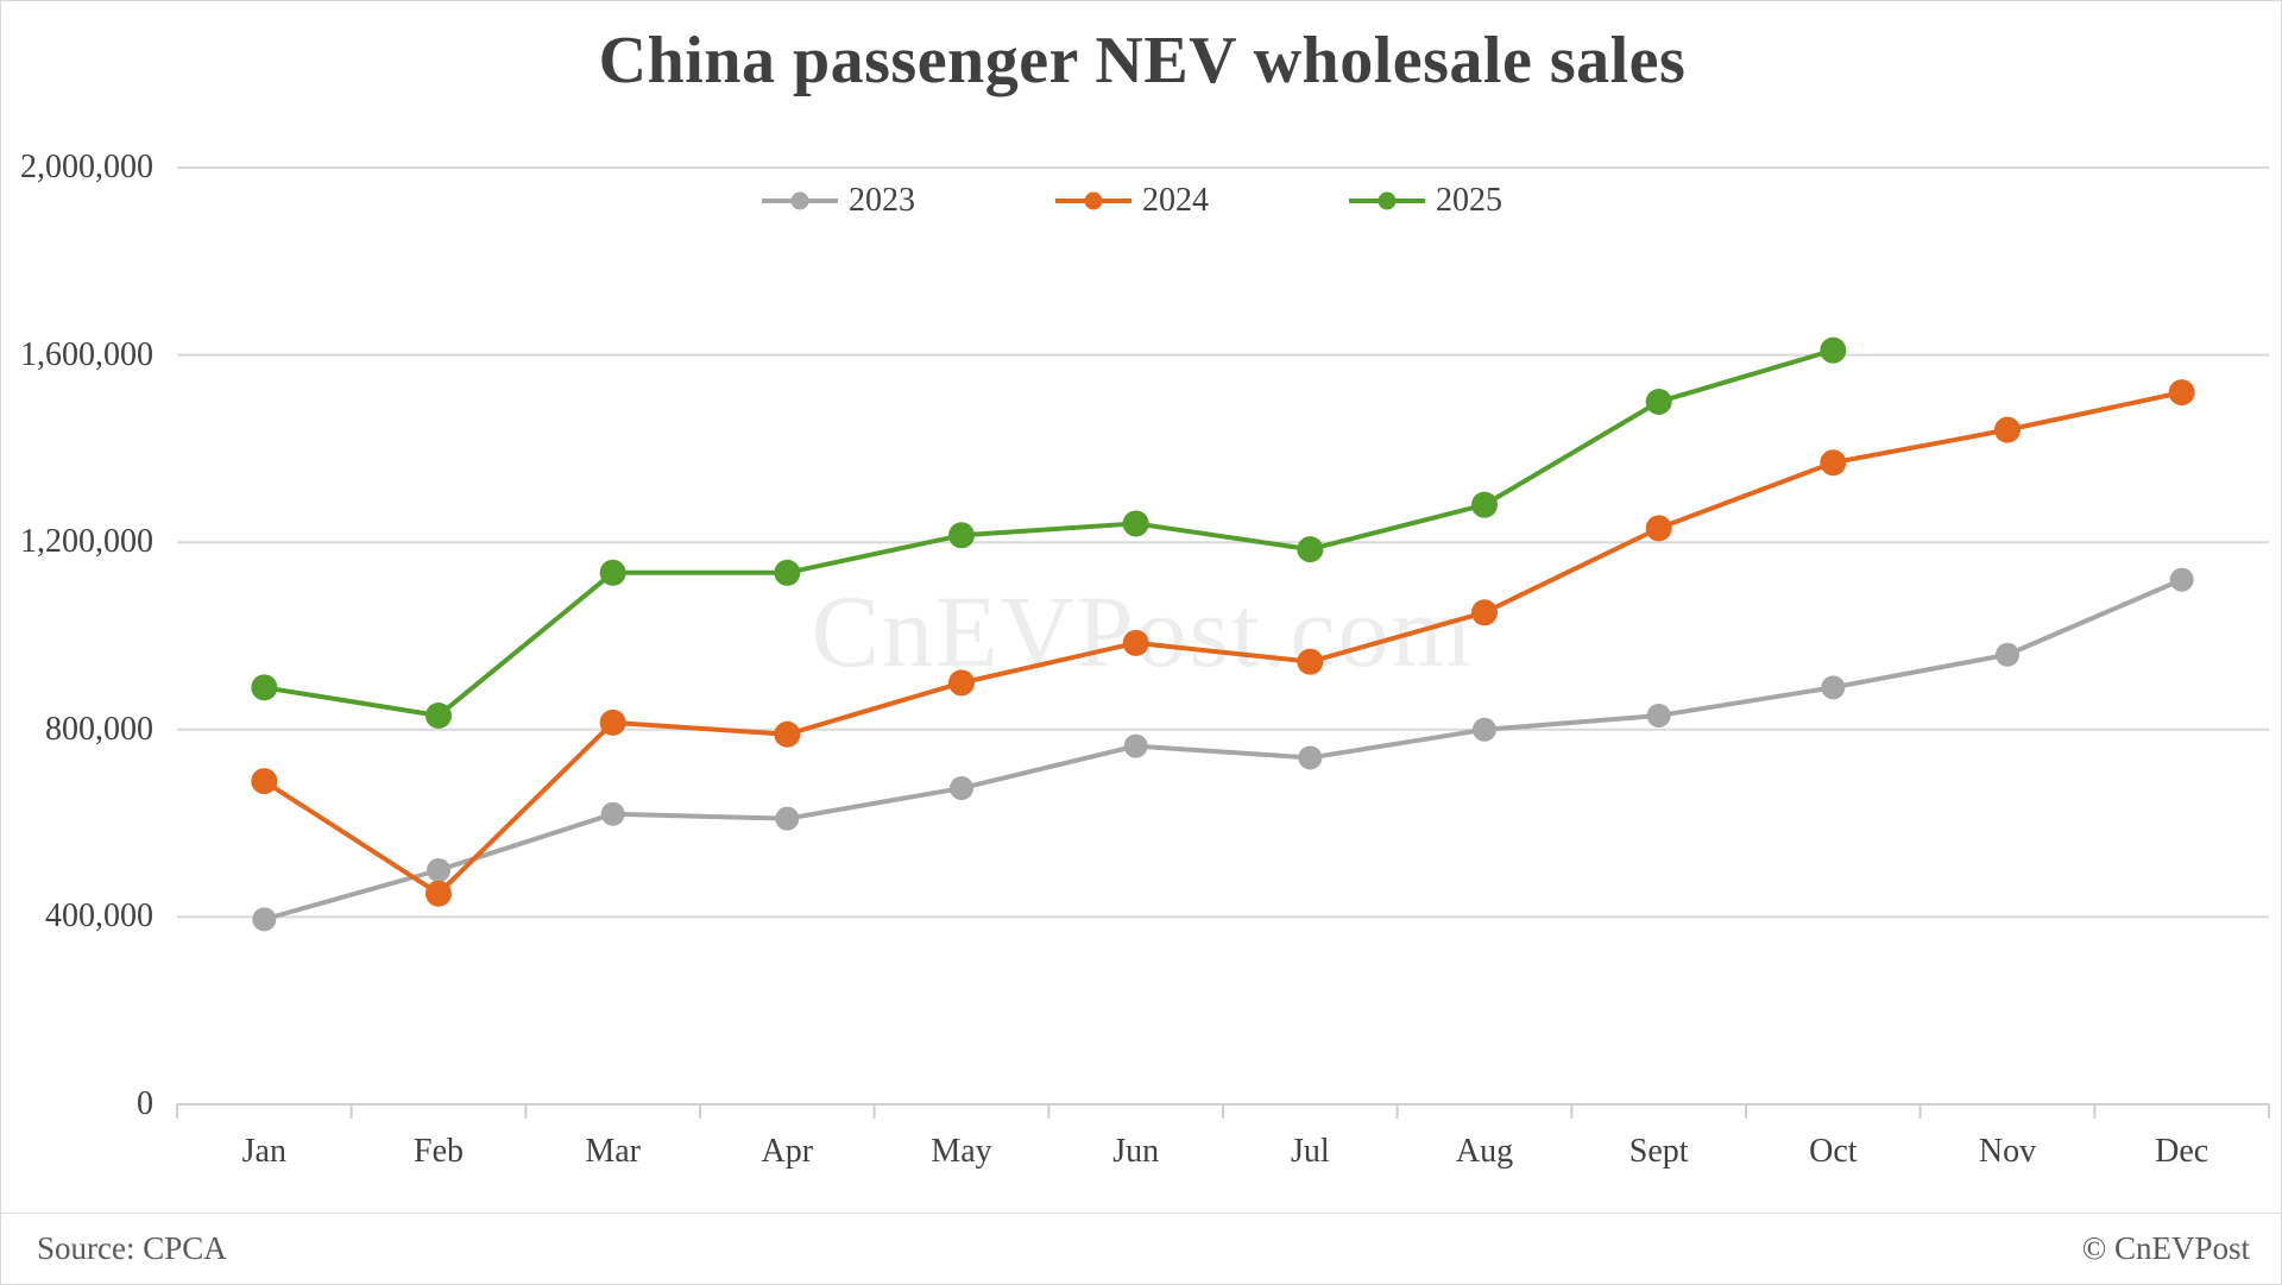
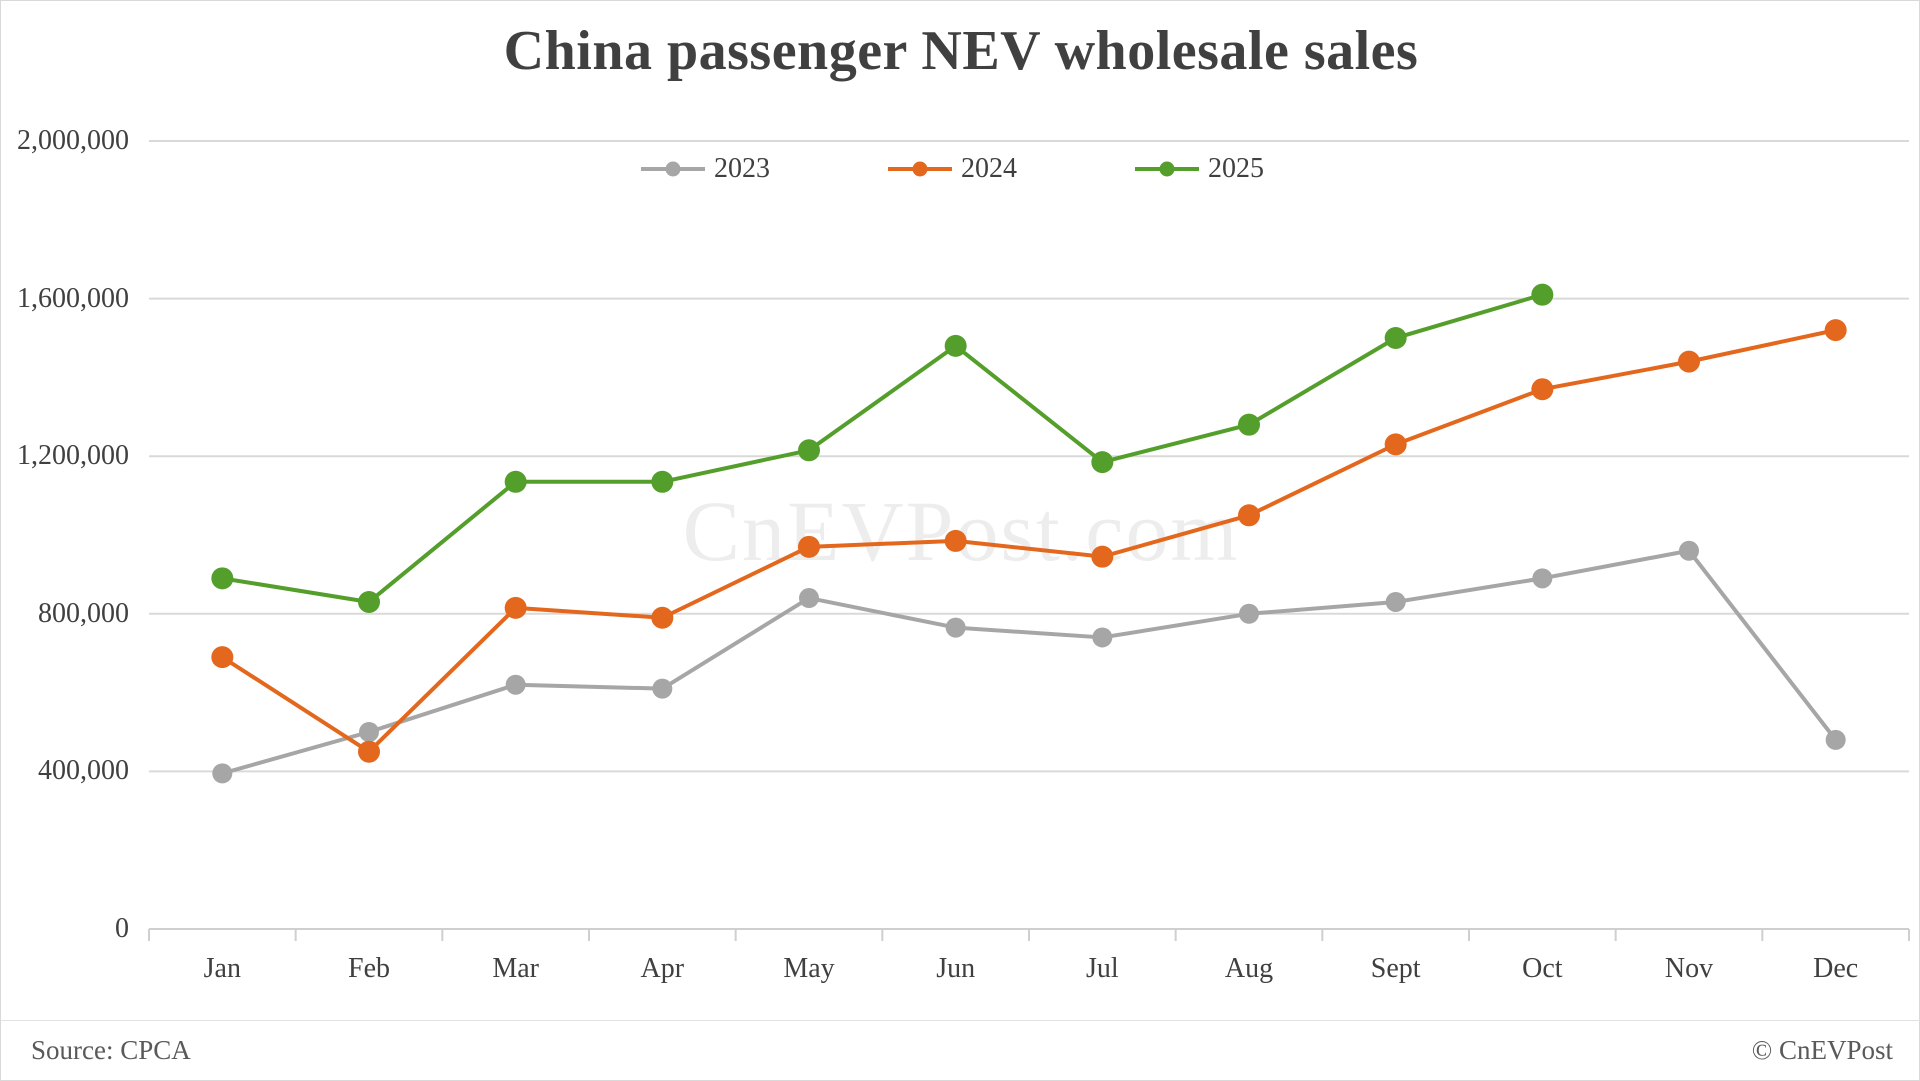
2023/May: 680000 -> 840000
2024/May: 900000 -> 970000
2025/Jun: 1240000 -> 1480000
2023/Dec: 1120000 -> 480000
